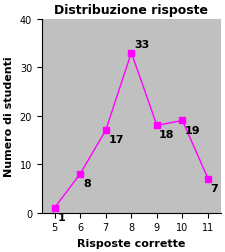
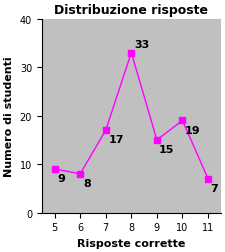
5: 1 -> 9
9: 18 -> 15
